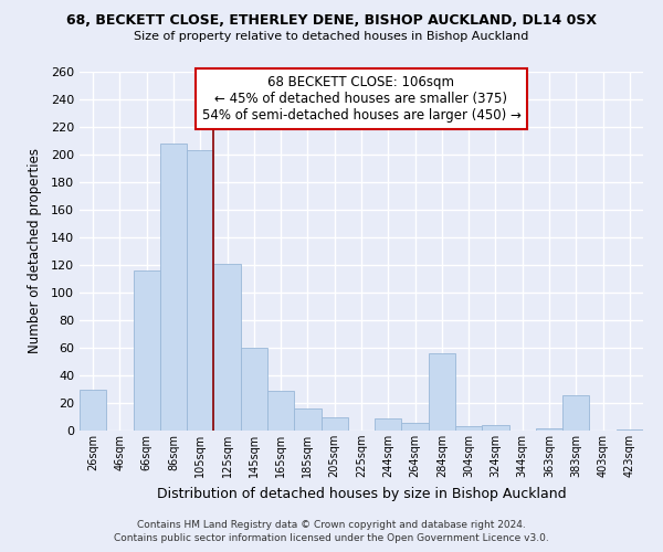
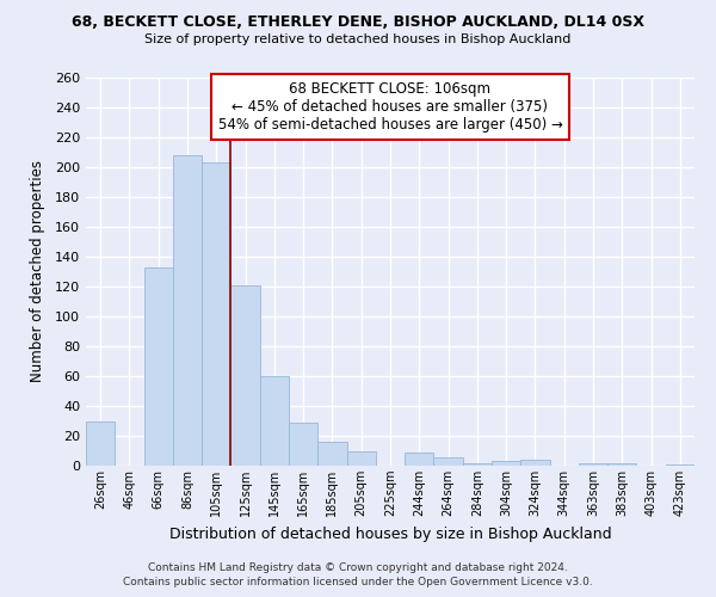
66sqm: 116 -> 133
284sqm: 56 -> 2
383sqm: 26 -> 2
